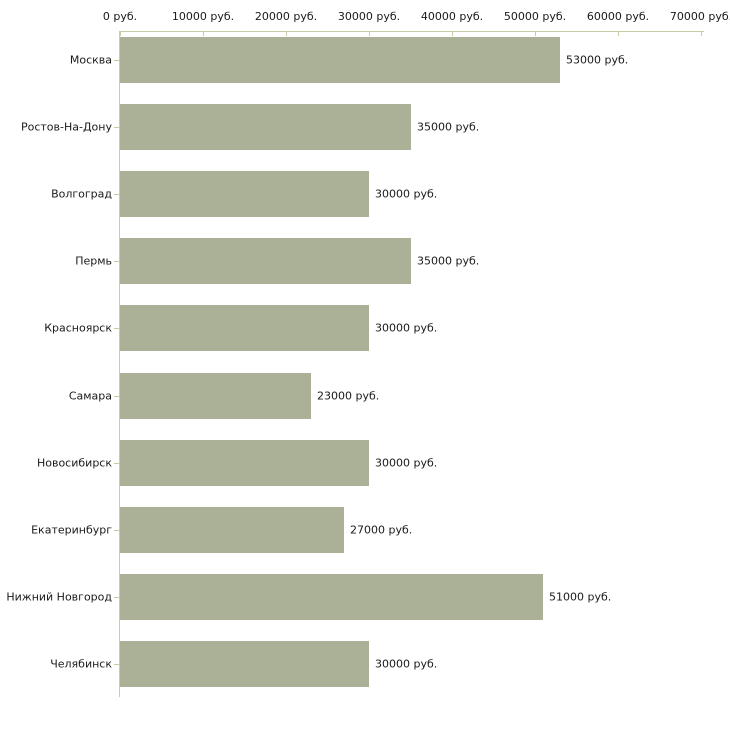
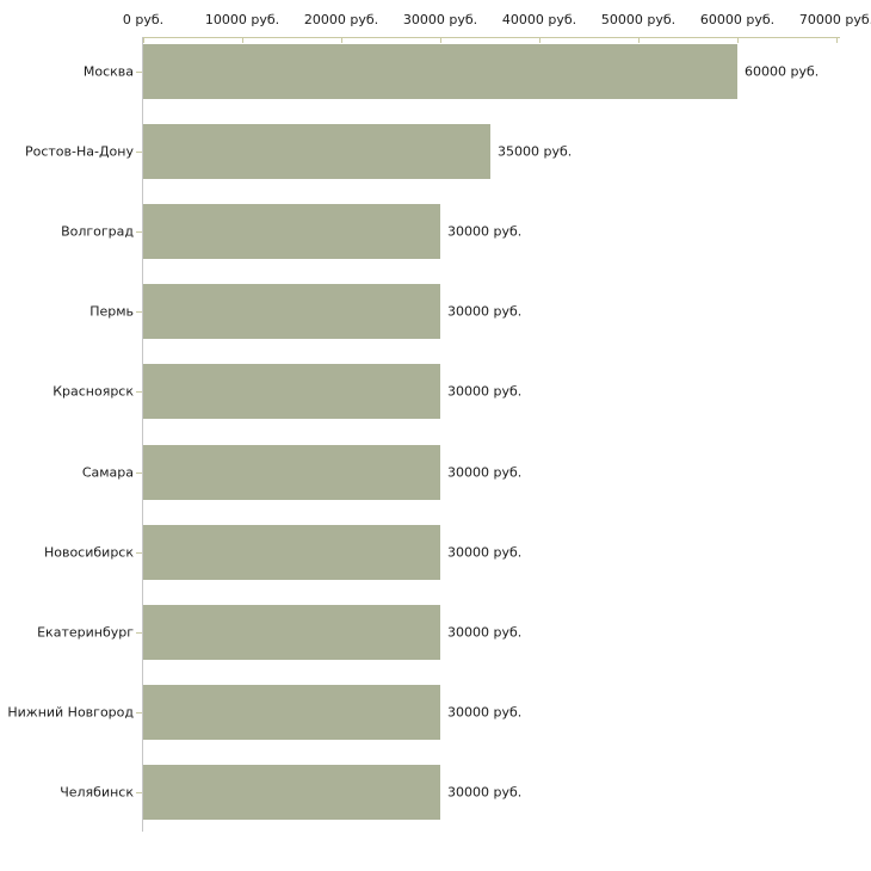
Москва: 53000 -> 60000
Пермь: 35000 -> 30000
Самара: 23000 -> 30000
Екатеринбург: 27000 -> 30000
Нижний Новгород: 51000 -> 30000
